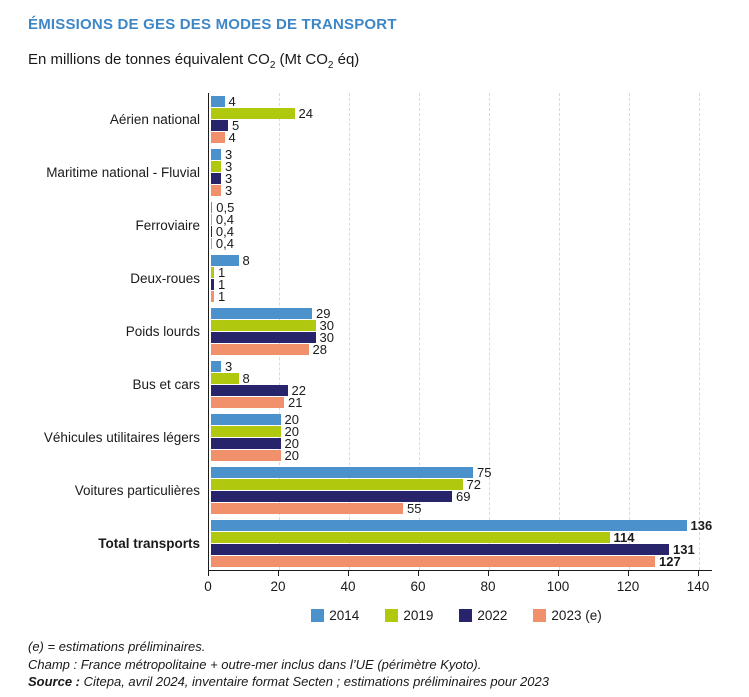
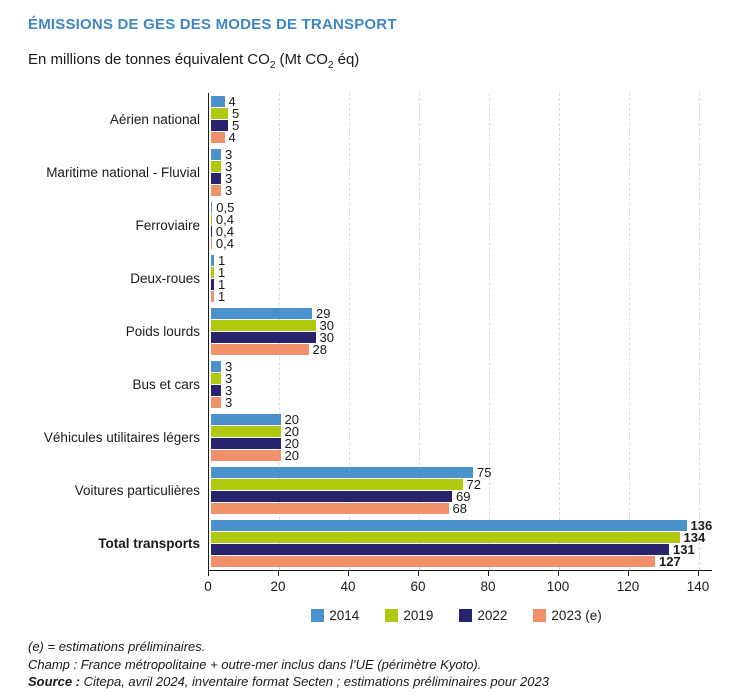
2019/Aérien national: 24 -> 5
2014/Deux-roues: 8 -> 1
2019/Bus et cars: 8 -> 3
2022/Bus et cars: 22 -> 3
2023 (e)/Bus et cars: 21 -> 3
2023 (e)/Voitures particulières: 55 -> 68
2019/Total transports: 114 -> 134
